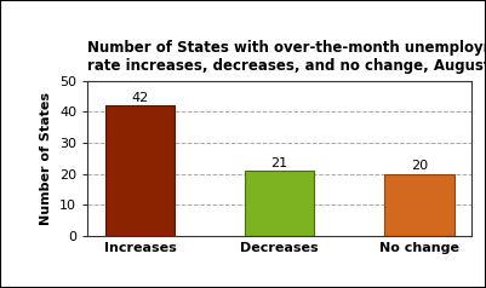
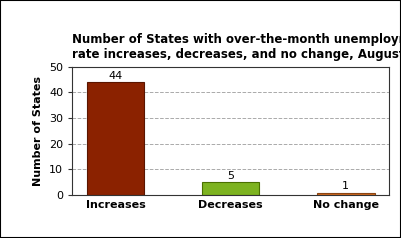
Increases: 42 -> 44
Decreases: 21 -> 5
No change: 20 -> 1
